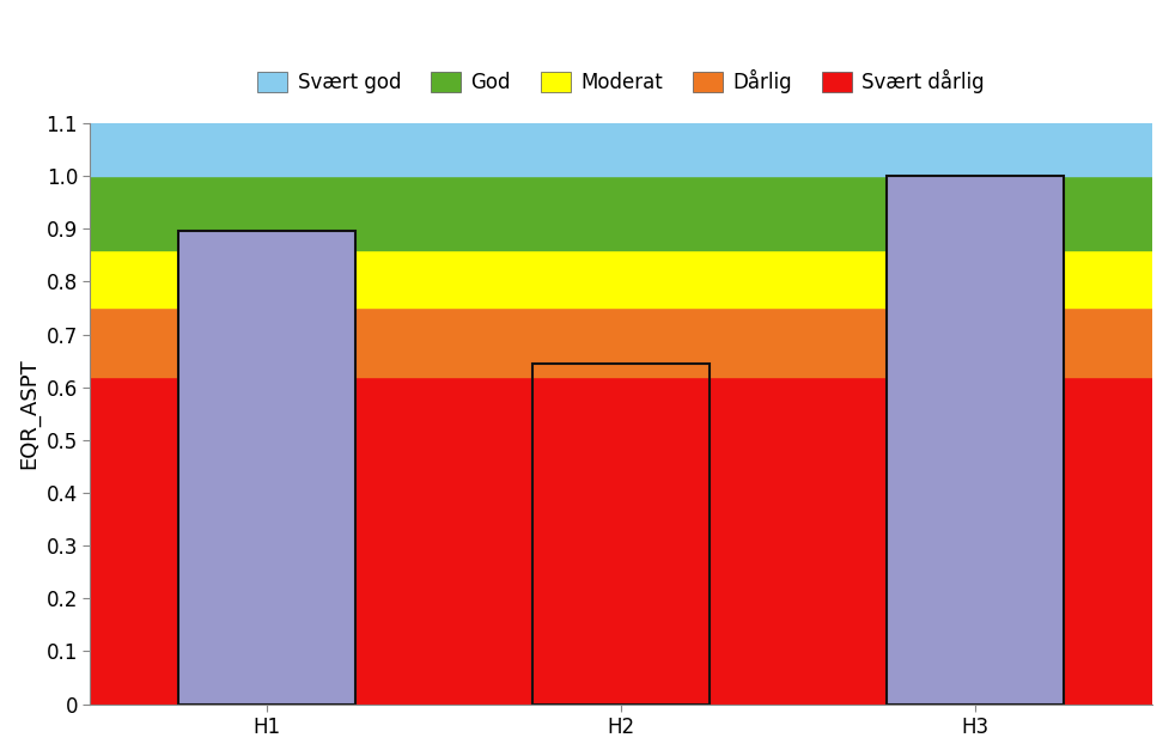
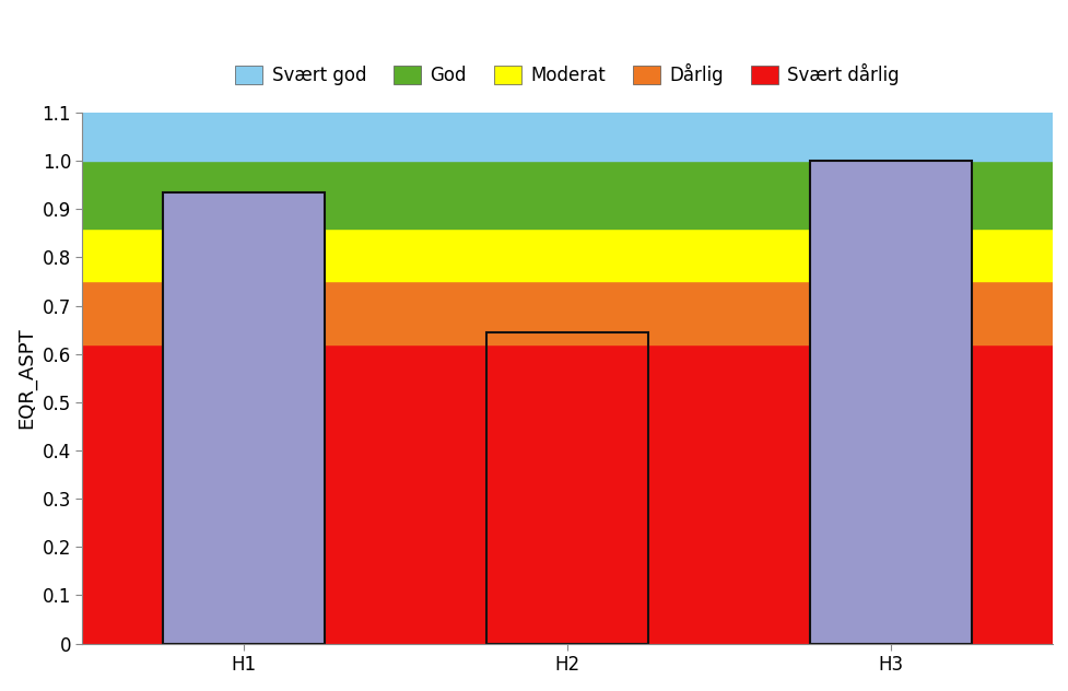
H1: 0.895 -> 0.935
